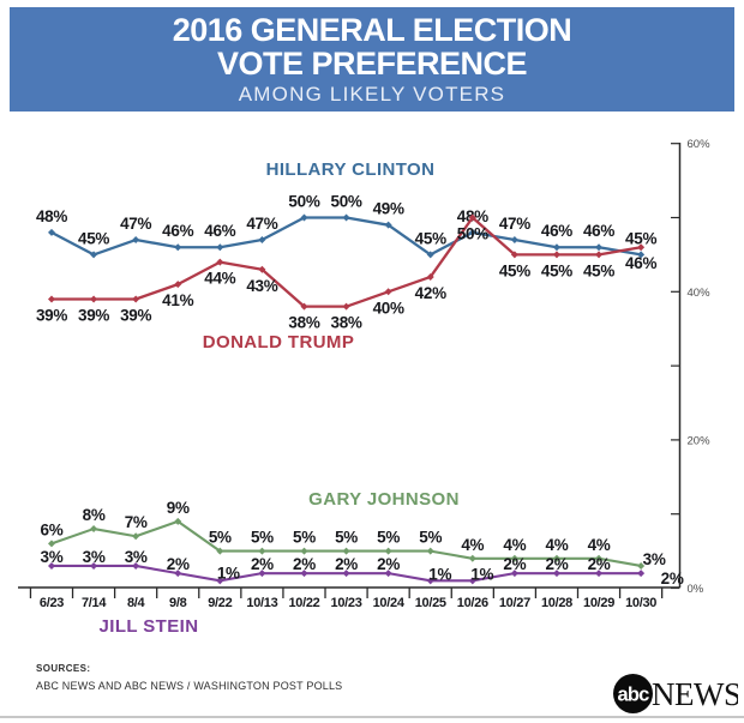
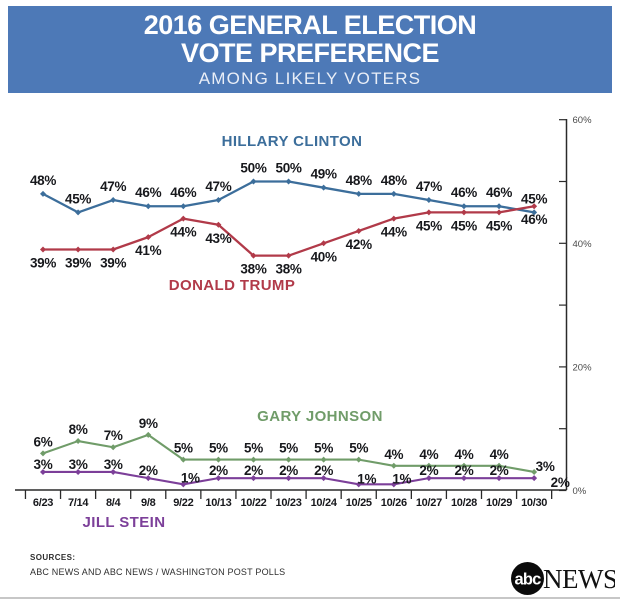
HILLARY CLINTON/10/25: 45% -> 48%
DONALD TRUMP/10/26: 50% -> 44%
